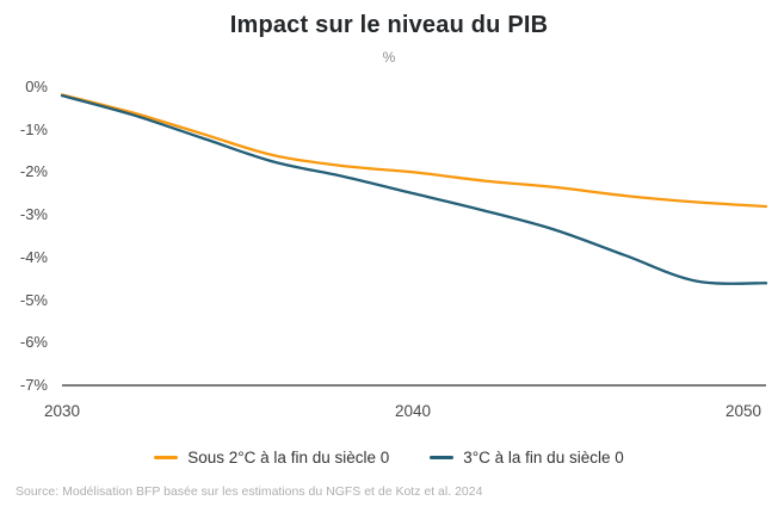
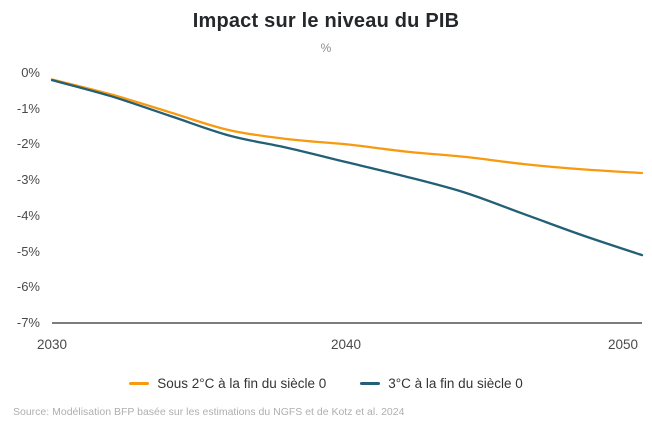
3°C à la fin du siècle 0/2050: -4.6% -> -5.1%
